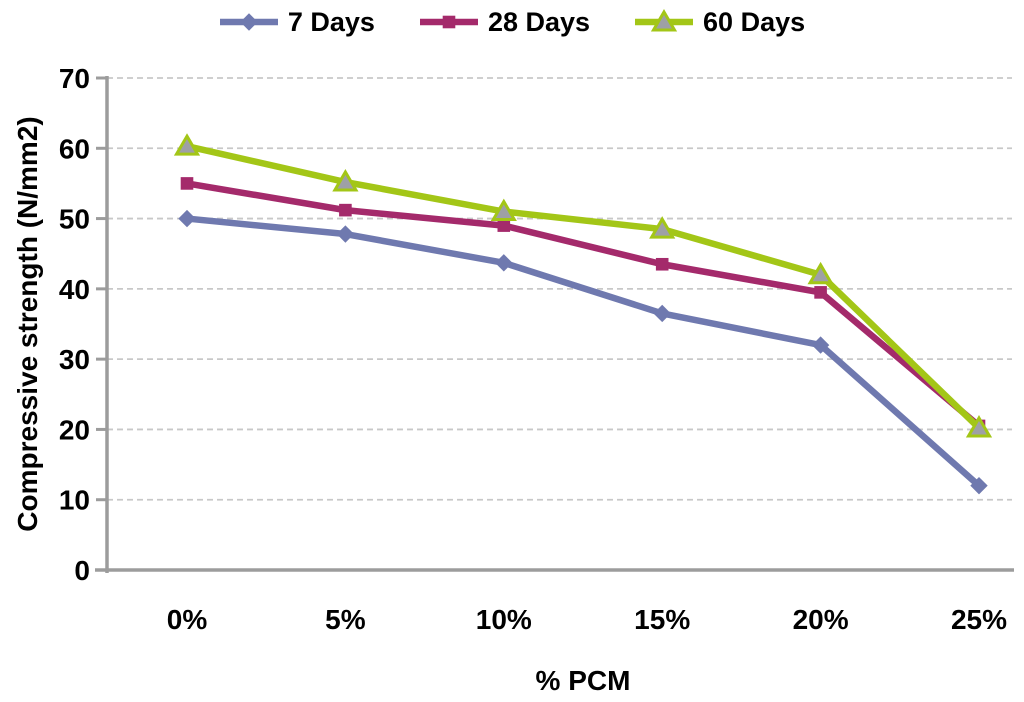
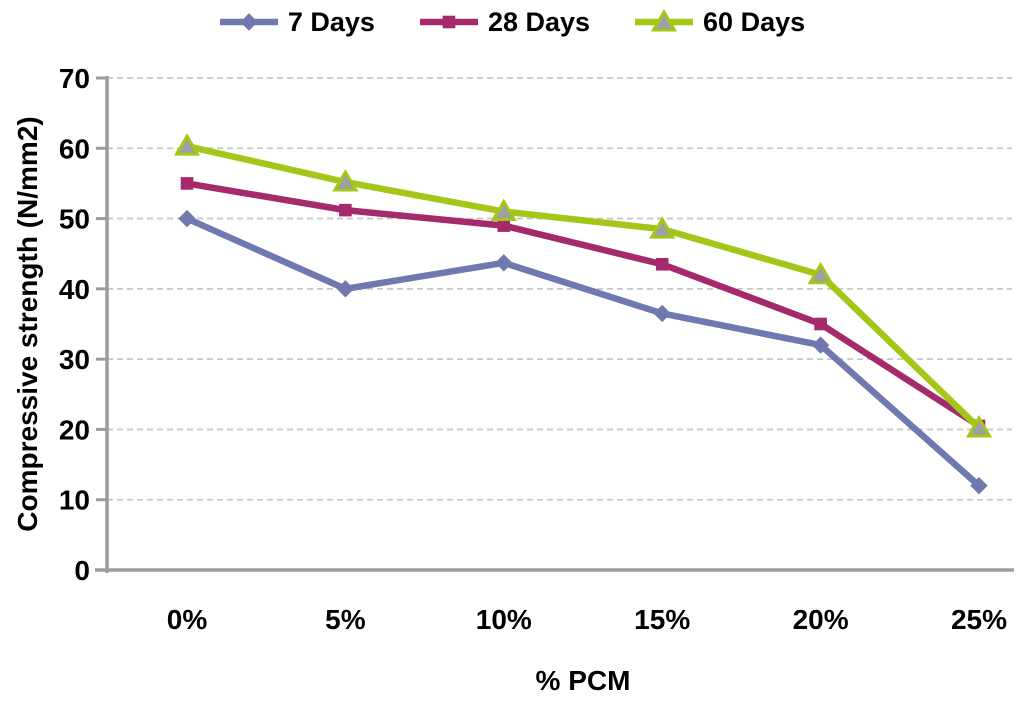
7 Days/5%: 48 -> 40
28 Days/20%: 40 -> 35
